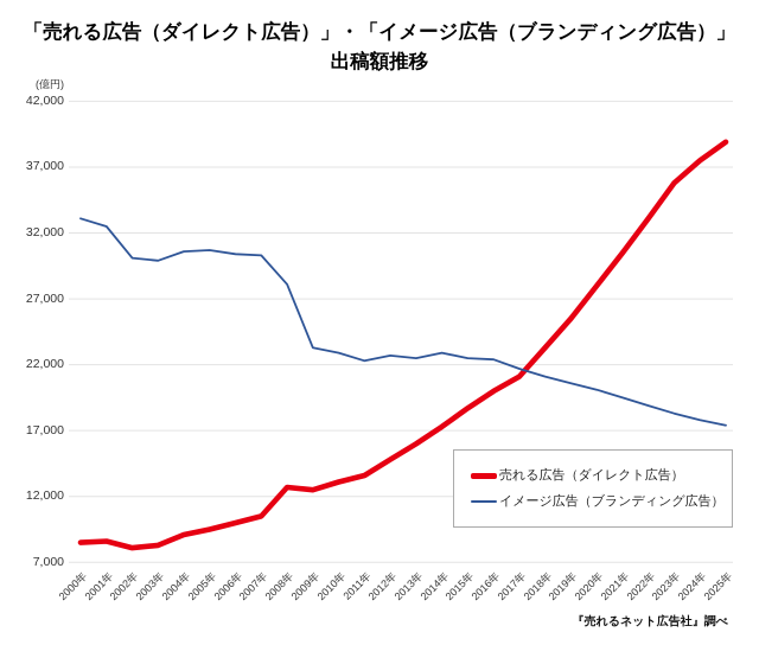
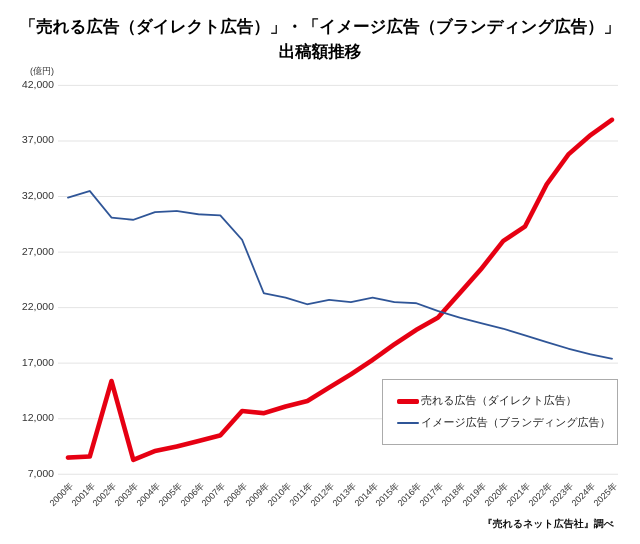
イメージ広告（ブランディング広告）/2000年: 33100 -> 31900
売れる広告（ダイレクト広告）/2002年: 8100 -> 15400
売れる広告（ダイレクト広告）/2021年: 30500 -> 29300
